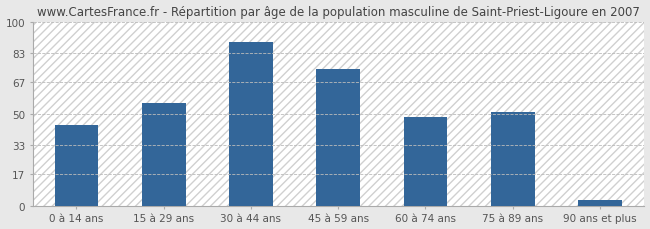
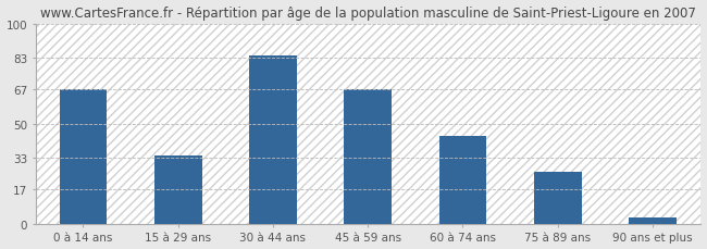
0 à 14 ans: 44 -> 67
15 à 29 ans: 56 -> 34
30 à 44 ans: 89 -> 84
45 à 59 ans: 74 -> 67
60 à 74 ans: 48 -> 44
75 à 89 ans: 51 -> 26
